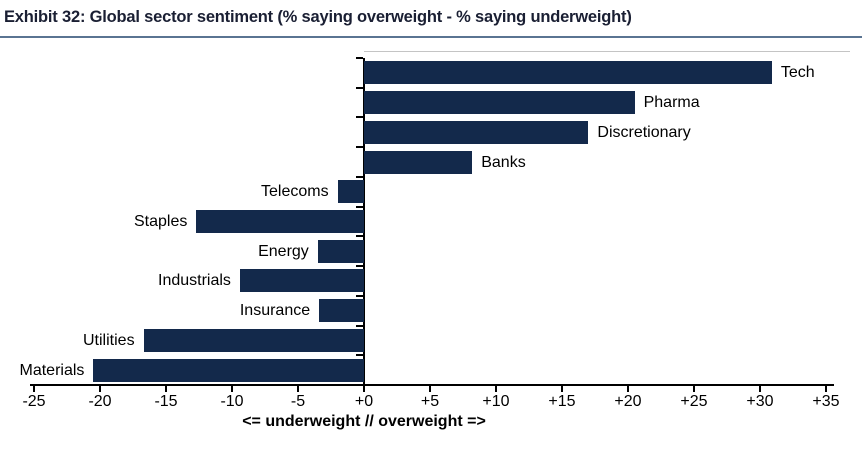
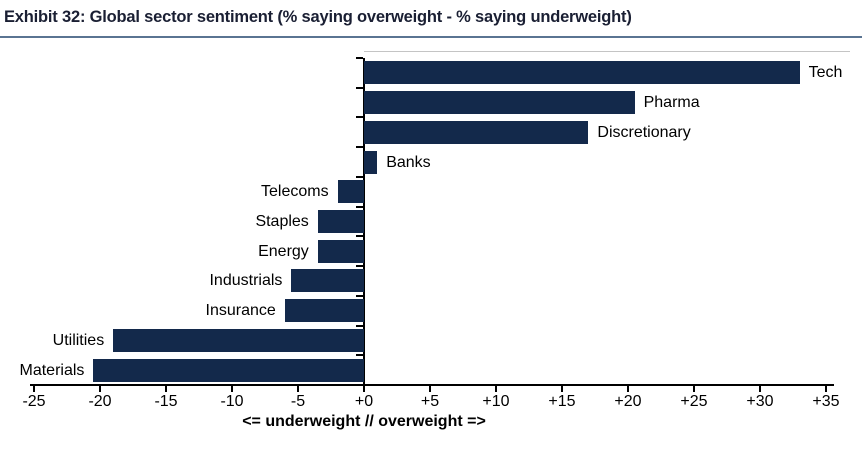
Tech: 30.9 -> 33.0
Banks: 8.2 -> 1.0
Staples: -12.7 -> -3.5
Industrials: -9.4 -> -5.5
Insurance: -3.4 -> -6.0
Utilities: -16.7 -> -19.0
